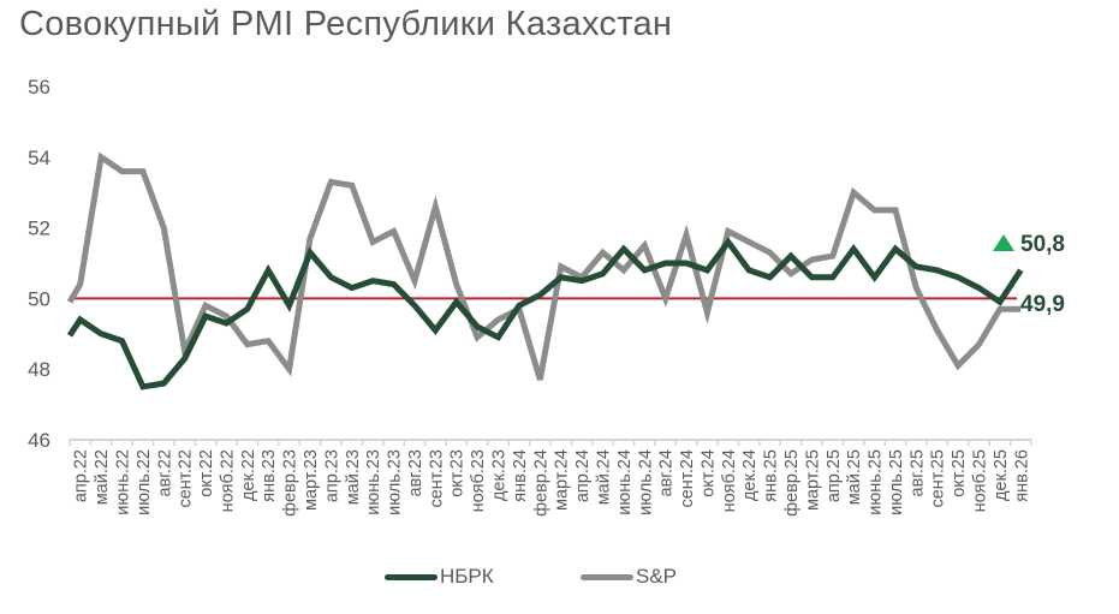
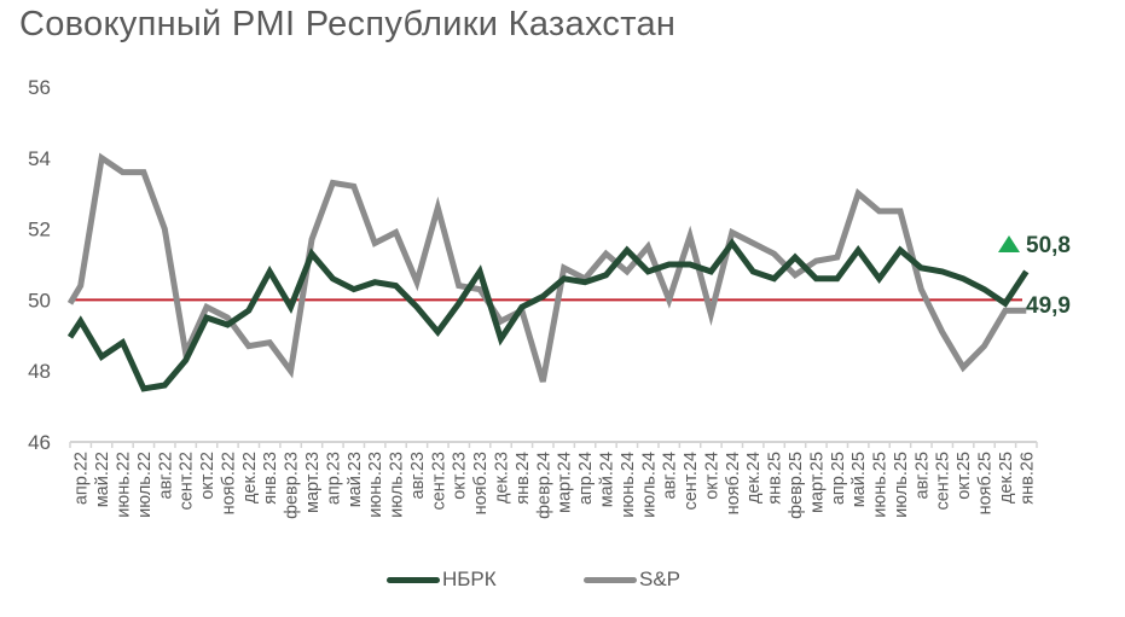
НБРК/май.22: 49.0 -> 48.4
НБРК/нояб.23: 49.2 -> 50.8
S&P/нояб.23: 48.9 -> 50.3
